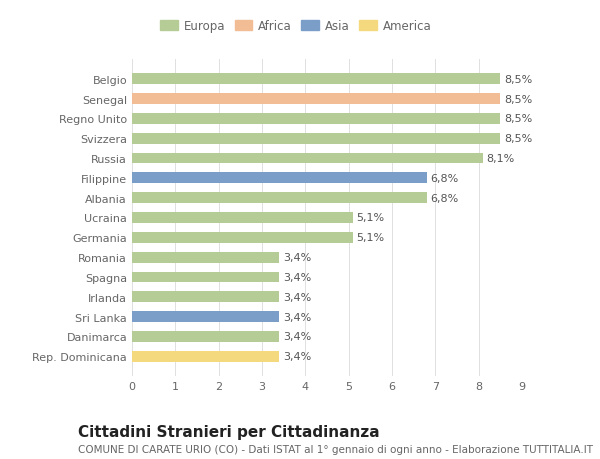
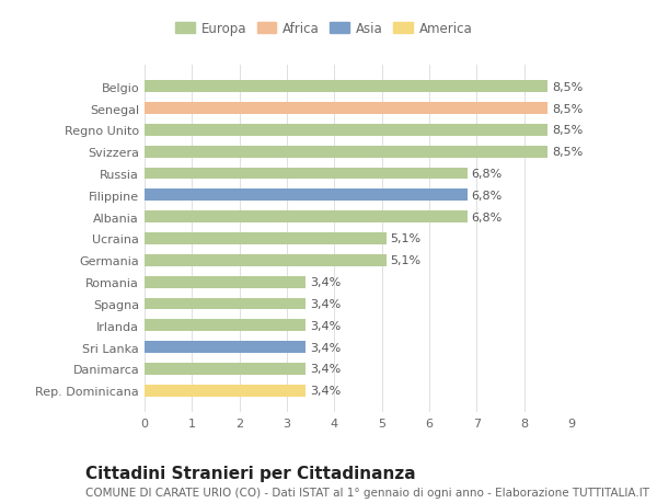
Russia: 8,1% -> 6,8%
